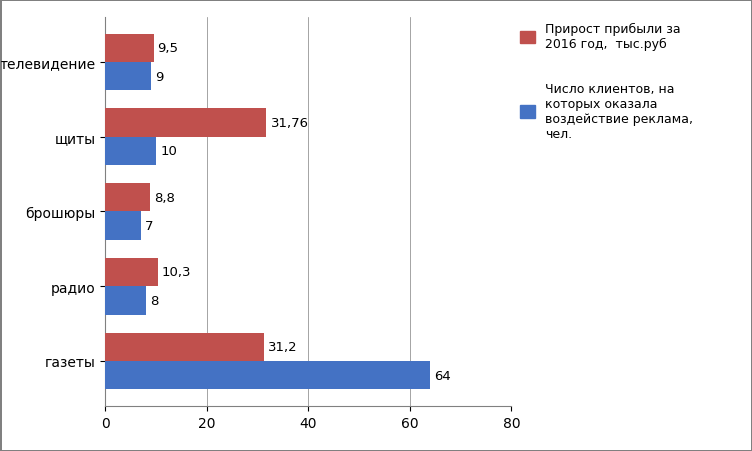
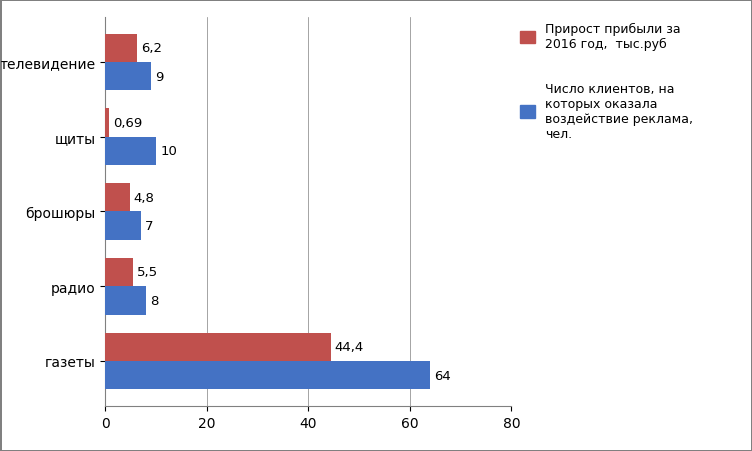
Прирост прибыли за 2016 год, тыс.руб/телевидение: 9,5 -> 6,2
Прирост прибыли за 2016 год, тыс.руб/щиты: 31,76 -> 0,69
Прирост прибыли за 2016 год, тыс.руб/брошюры: 8,8 -> 4,8
Прирост прибыли за 2016 год, тыс.руб/радио: 10,3 -> 5,5
Прирост прибыли за 2016 год, тыс.руб/газеты: 31,2 -> 44,4
